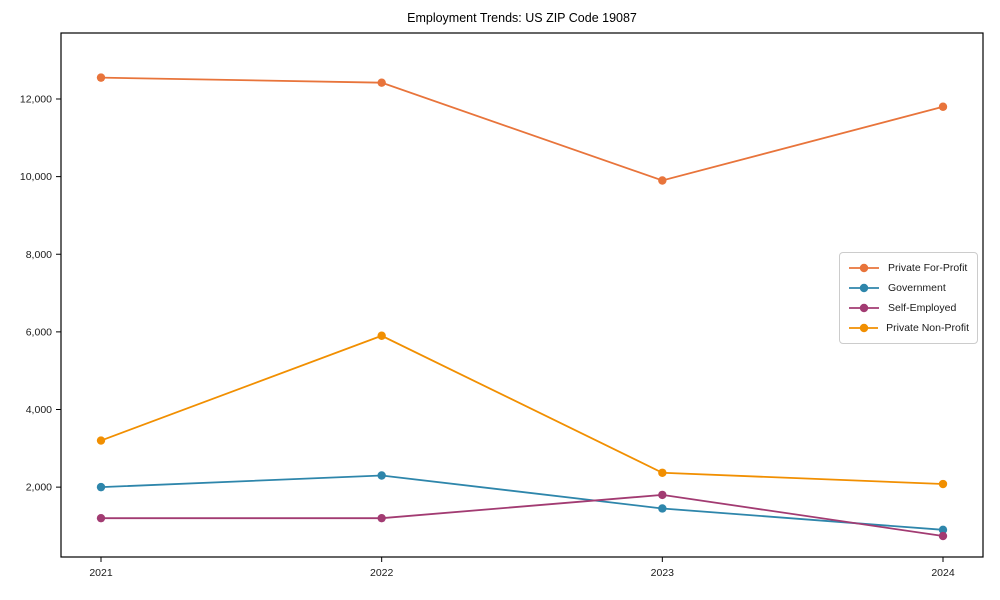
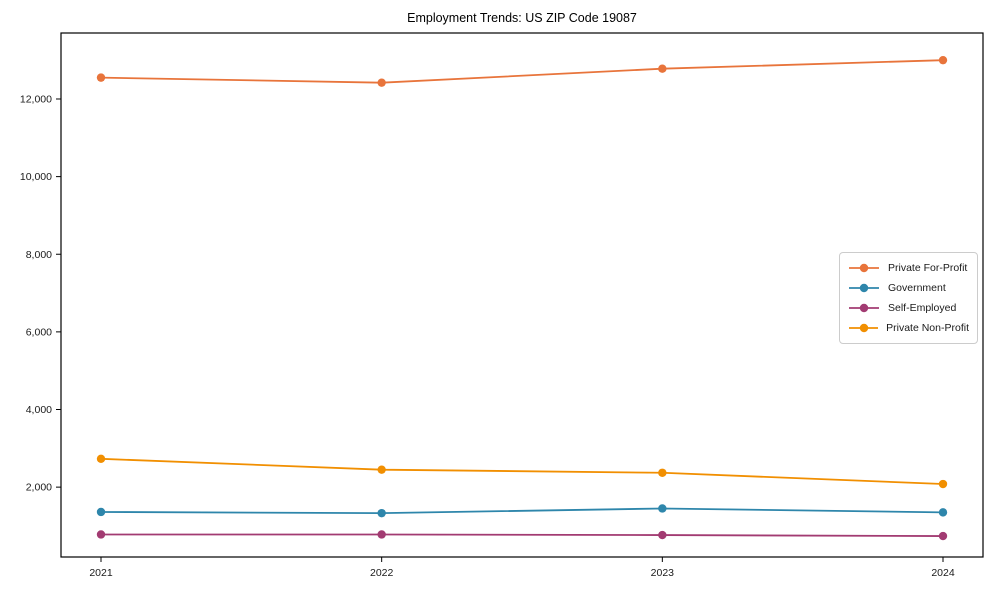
Government/2021: 2000 -> 1400
Self-Employed/2021: 1200 -> 800
Private Non-Profit/2021: 3200 -> 2700
Government/2022: 2300 -> 1300
Self-Employed/2022: 1200 -> 800
Private Non-Profit/2022: 5900 -> 2400
Private For-Profit/2023: 9900 -> 12800
Self-Employed/2023: 1800 -> 800
Private For-Profit/2024: 11800 -> 13000
Government/2024: 900 -> 1400
